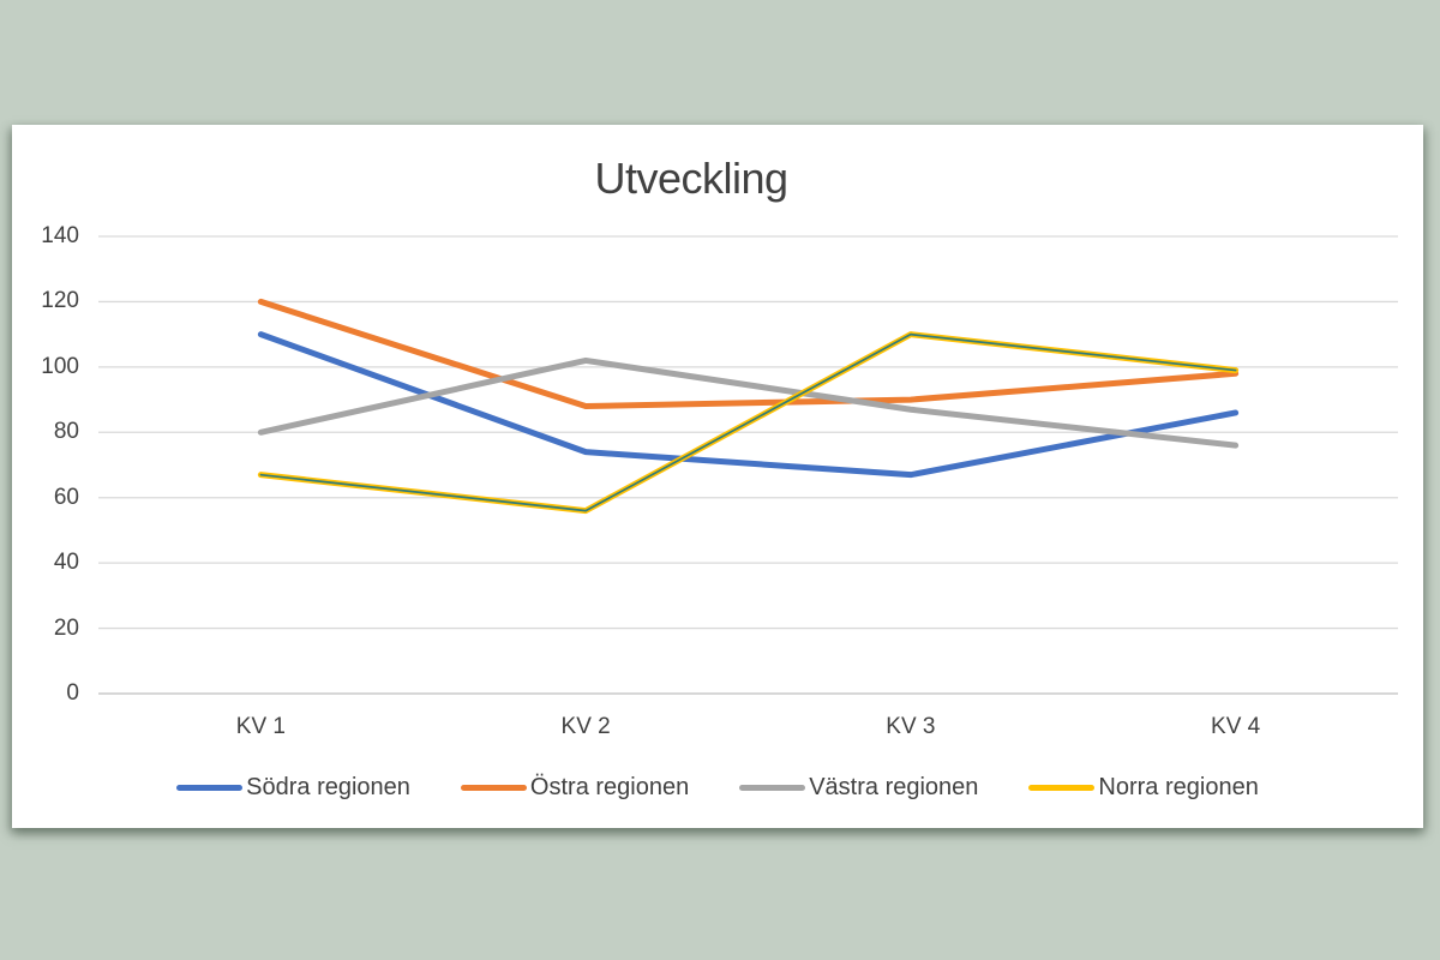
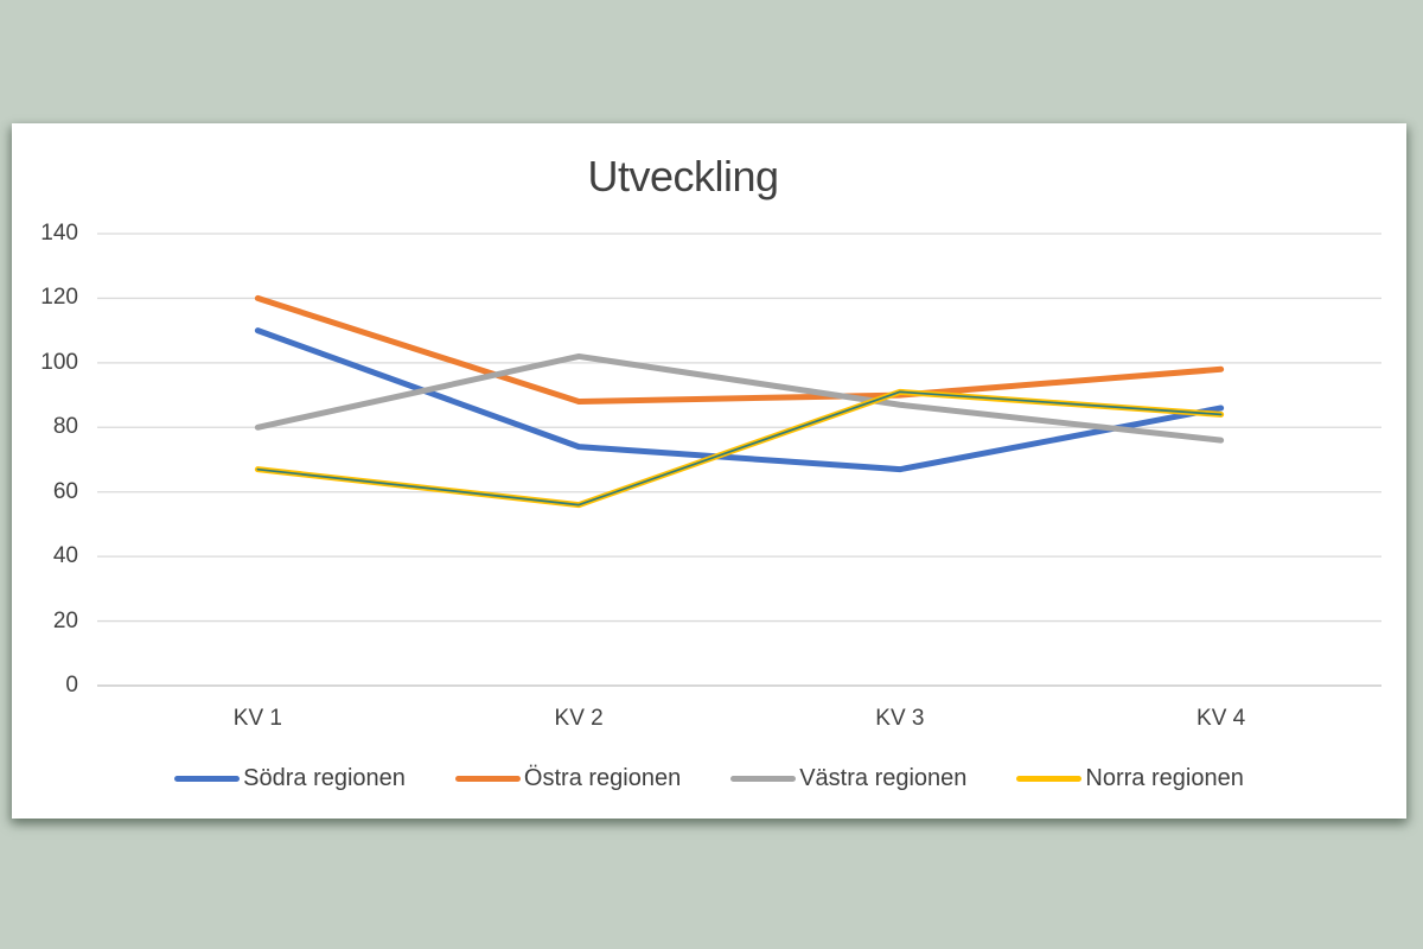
Norra regionen/KV 3: 110 -> 91
Norra regionen/KV 4: 99 -> 84
